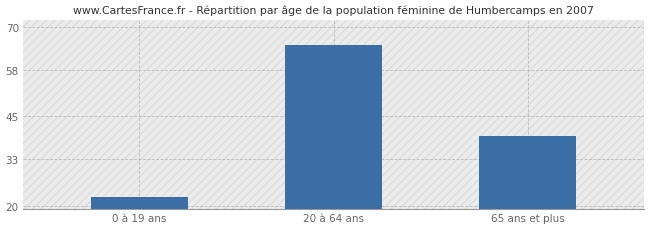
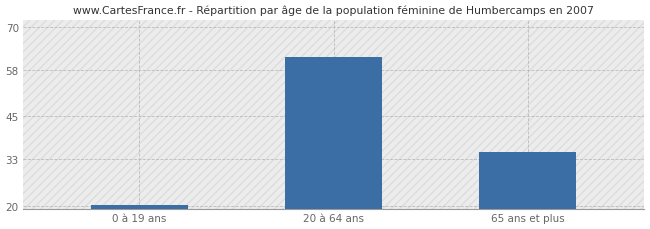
0 à 19 ans: 22.5 -> 20.3
20 à 64 ans: 65.0 -> 61.5
65 ans et plus: 39.5 -> 35.0
